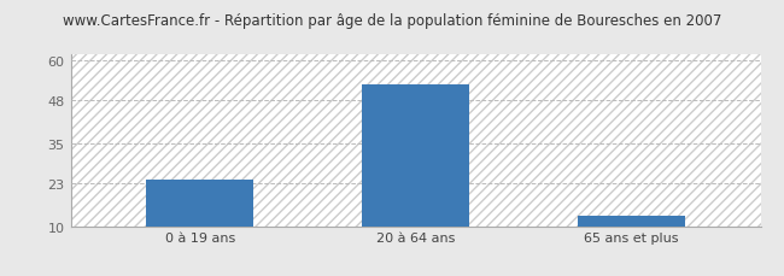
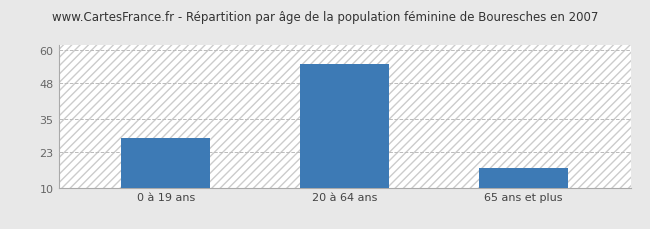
0 à 19 ans: 24 -> 28
20 à 64 ans: 53 -> 55
65 ans et plus: 13 -> 17
